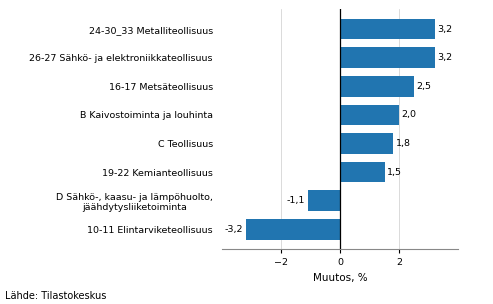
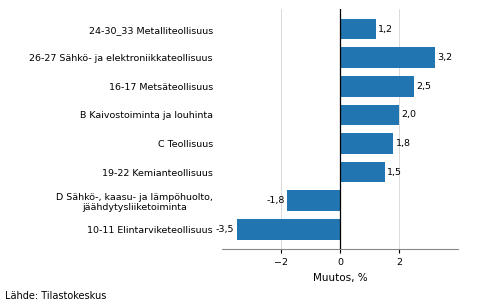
24-30_33 Metalliteollisuus: 3,2 -> 1,2
D Sähkö-, kaasu- ja lämpöhuolto, jäähdytysliiketoiminta: -1,1 -> -1,8
10-11 Elintarviketeollisuus: -3,2 -> -3,5
